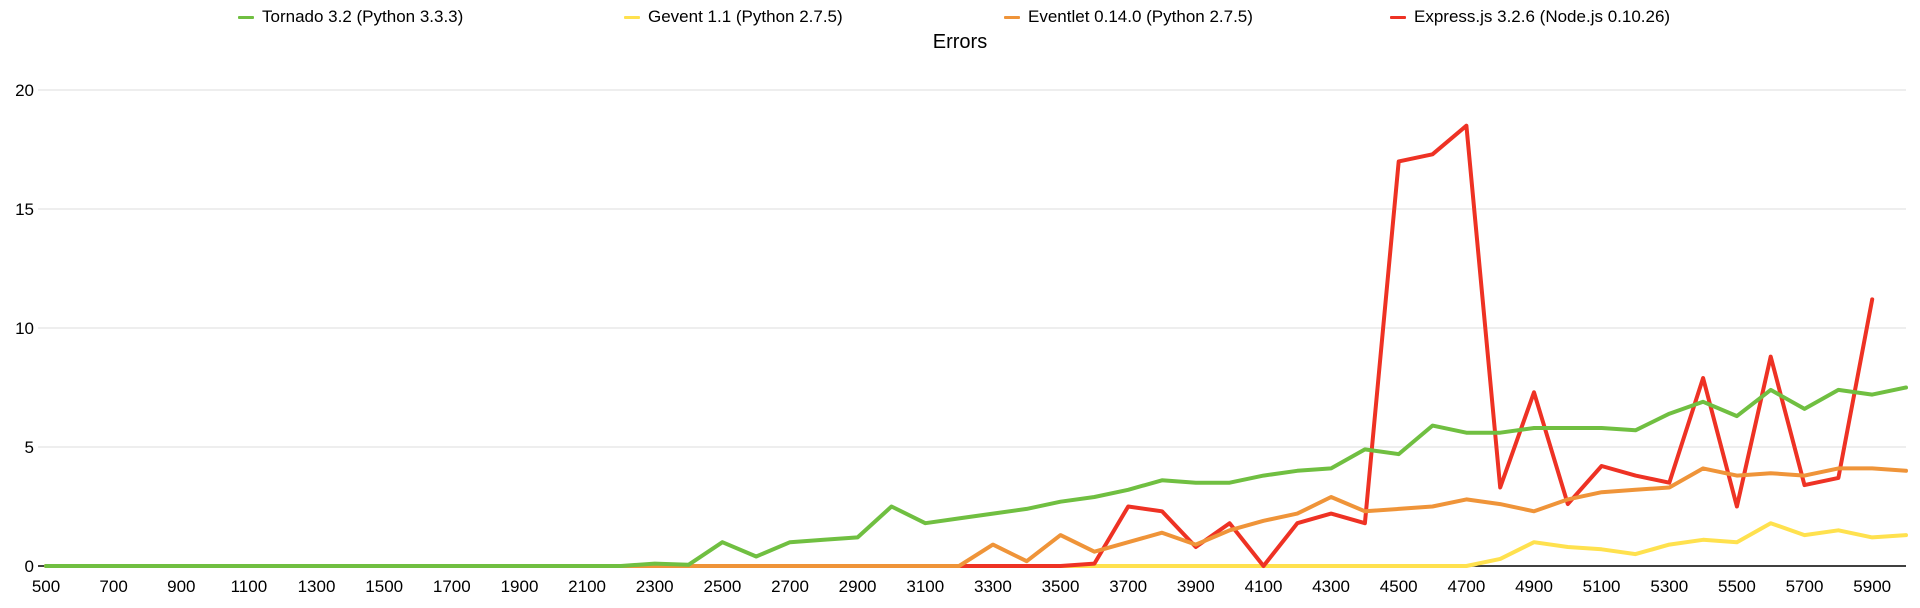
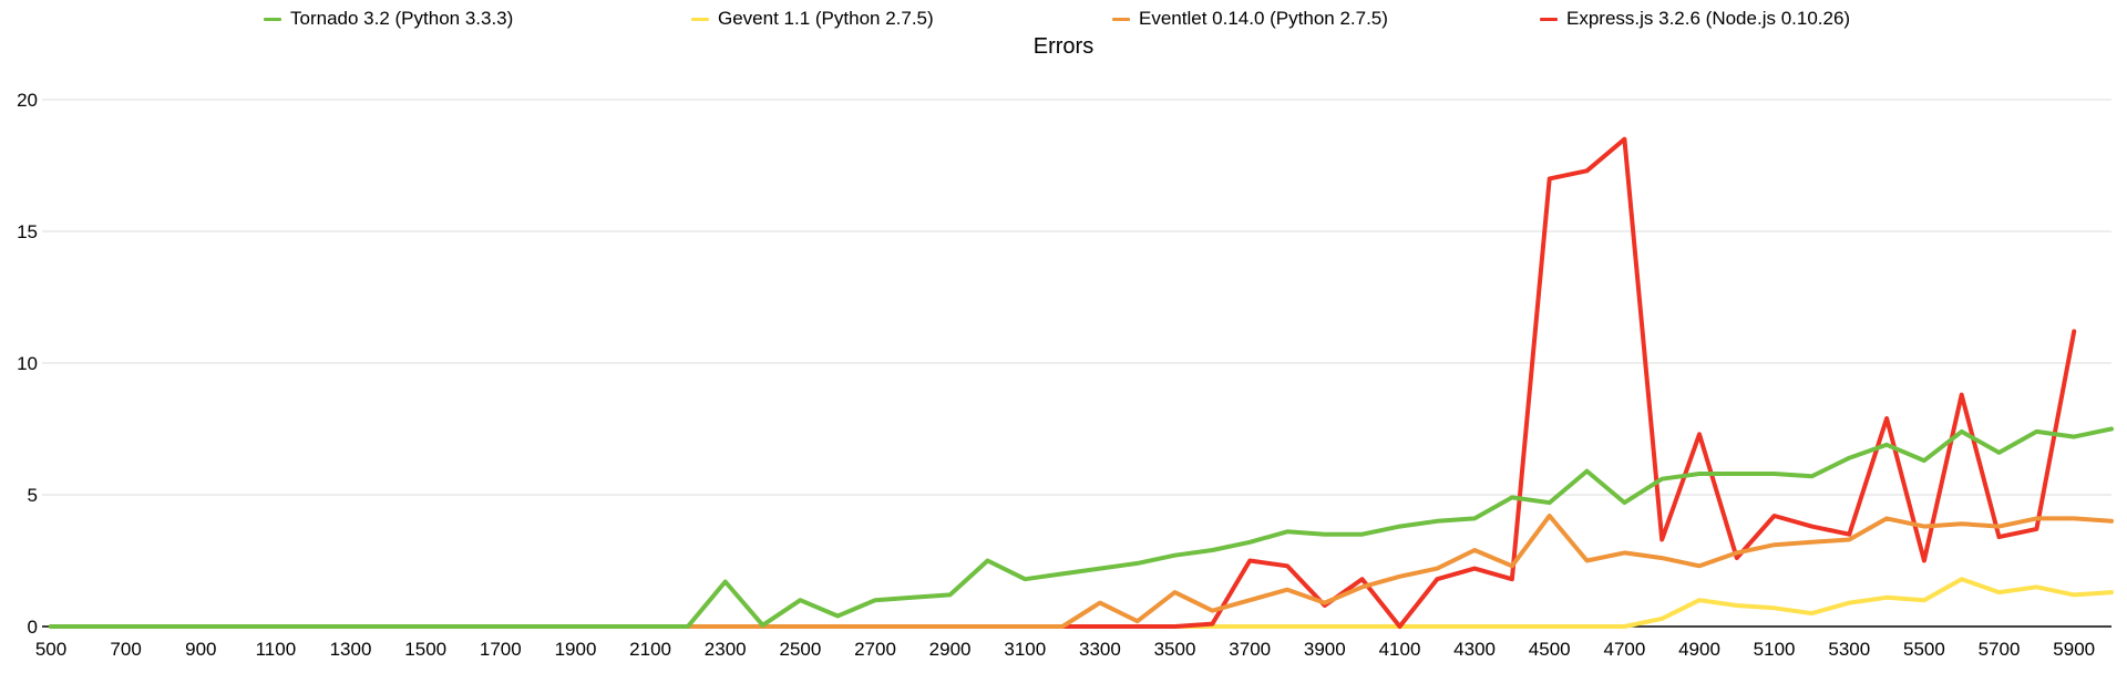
Tornado 3.2 (Python 3.3.3)/2300: 0.1 -> 1.7
Eventlet 0.14.0 (Python 2.7.5)/4500: 2.4 -> 4.2
Tornado 3.2 (Python 3.3.3)/4700: 5.6 -> 4.7
